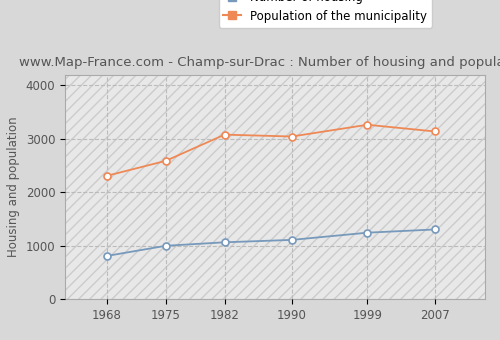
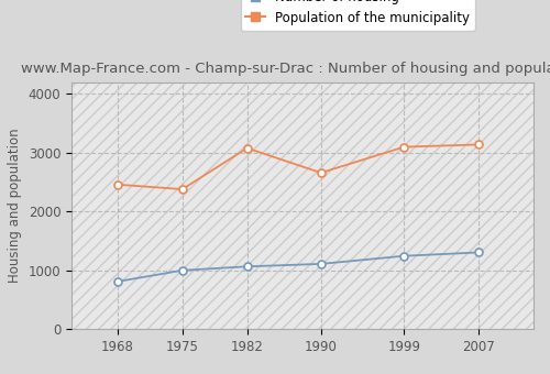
Population of the municipality/1968: 2310 -> 2460
Population of the municipality/1975: 2590 -> 2380
Population of the municipality/1990: 3040 -> 2660
Population of the municipality/1999: 3260 -> 3100
